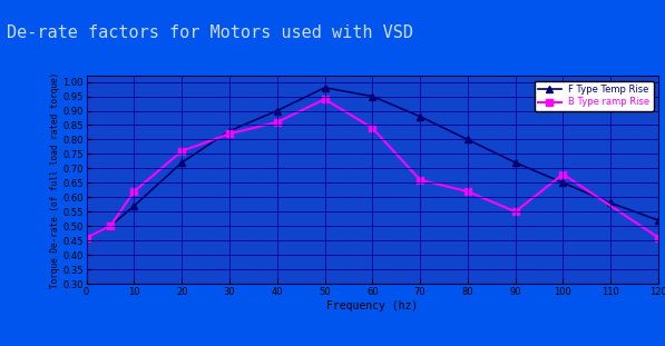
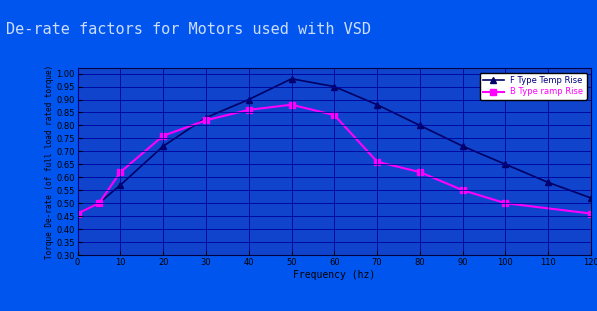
B Type ramp Rise/50: 0.94 -> 0.88
B Type ramp Rise/100: 0.68 -> 0.50
